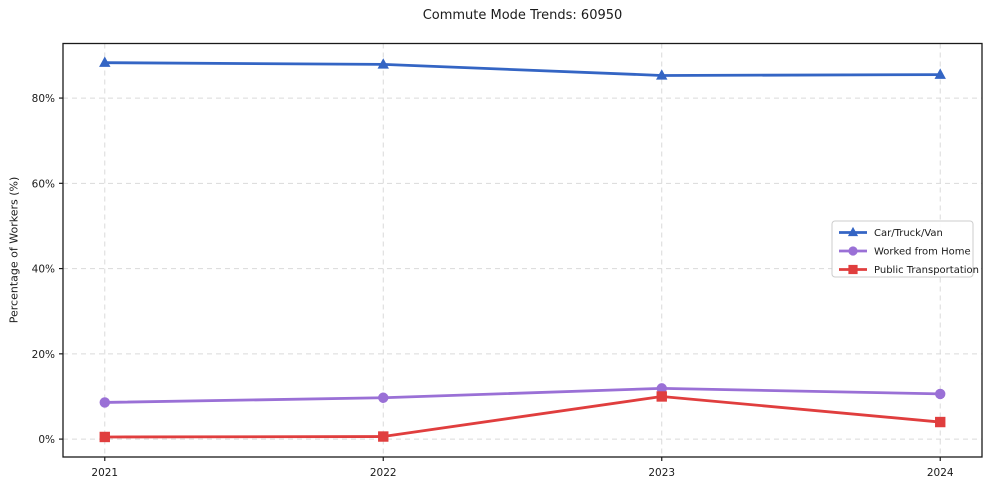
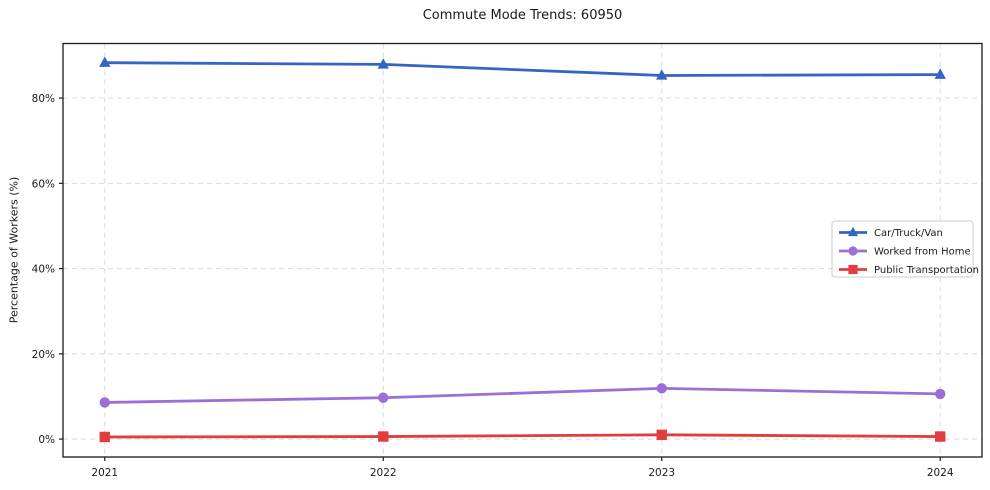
Public Transportation/2023: 10% -> 1%
Public Transportation/2024: 4% -> 1%
